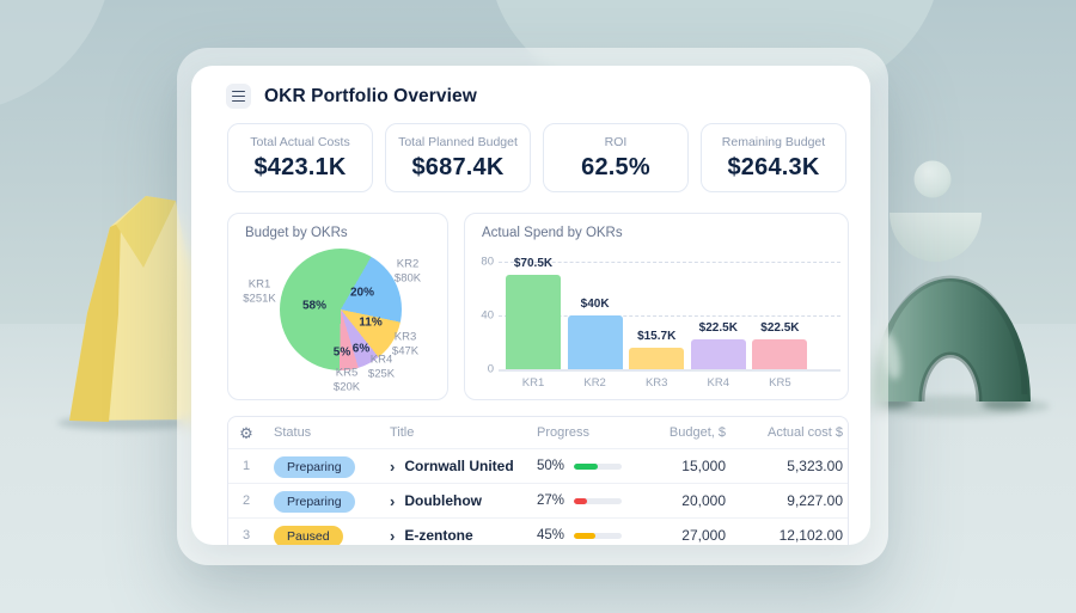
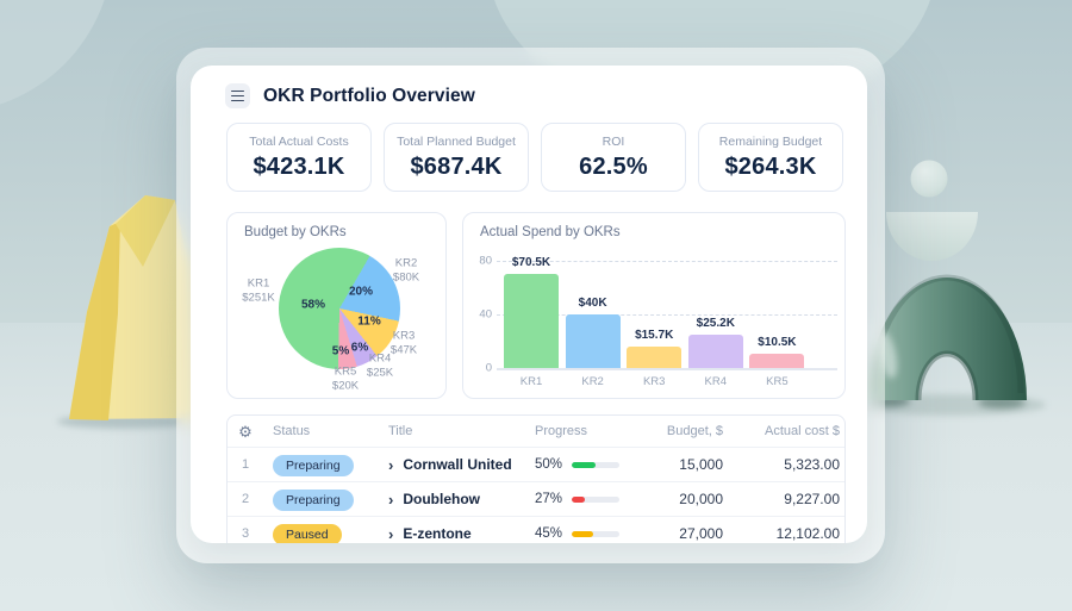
Actual Spend by OKRs/KR4: $22.5K -> $25.2K
Actual Spend by OKRs/KR5: $22.5K -> $10.5K
